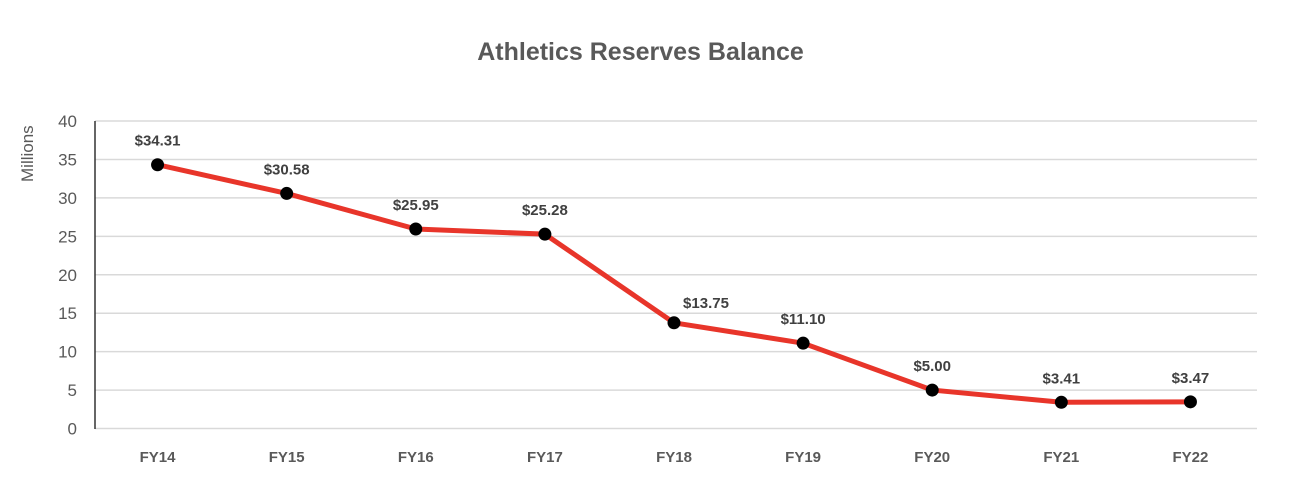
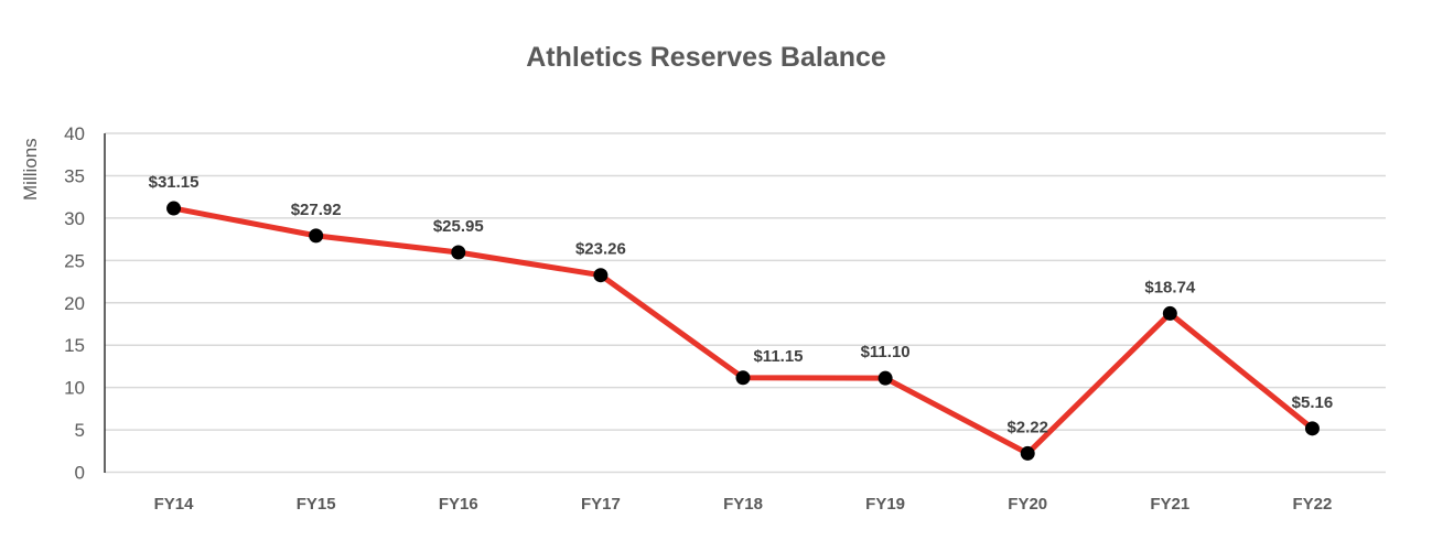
FY14: $34.31 -> $31.15
FY15: $30.58 -> $27.92
FY17: $25.28 -> $23.26
FY18: $13.75 -> $11.15
FY20: $5.00 -> $2.22
FY21: $3.41 -> $18.74
FY22: $3.47 -> $5.16
